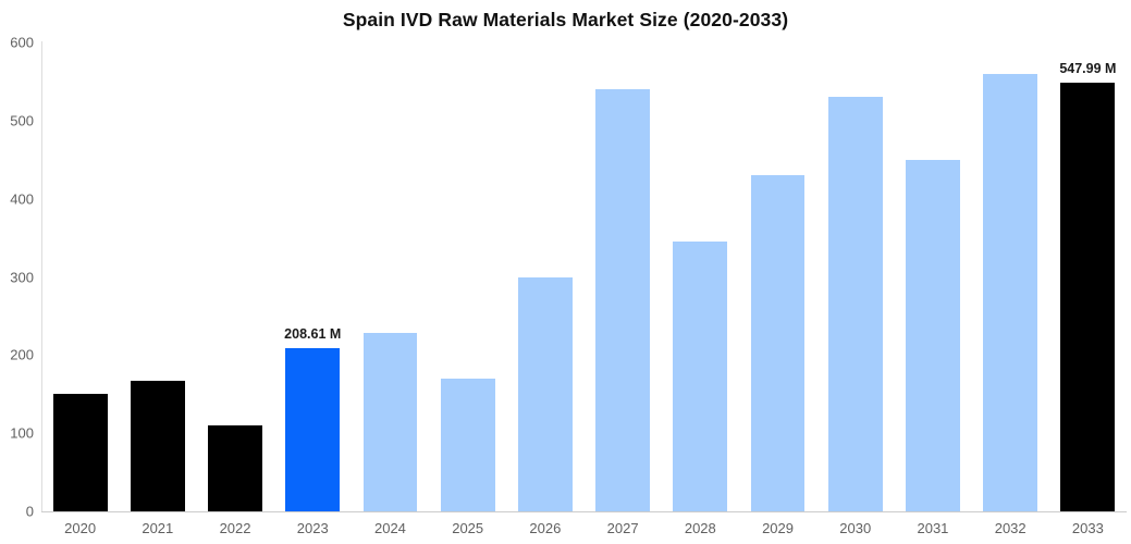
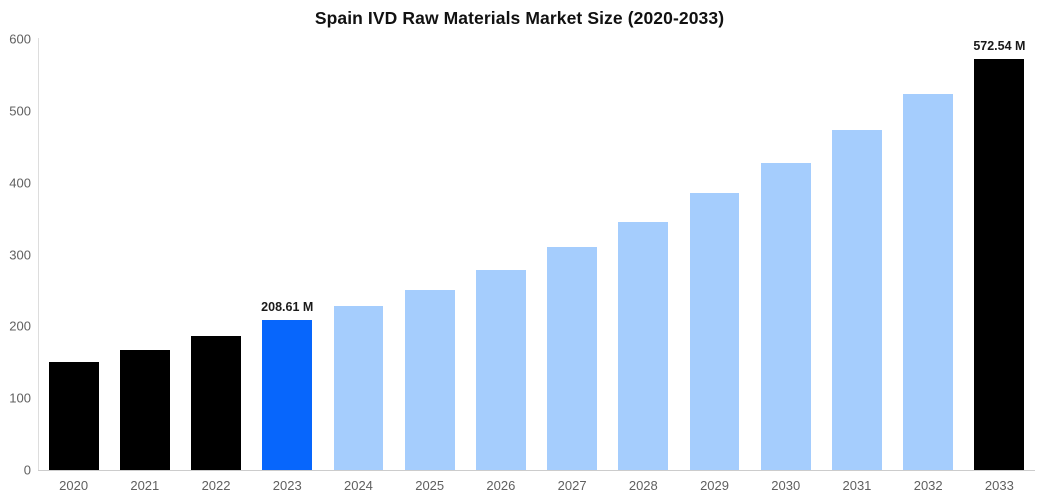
2022: 110 -> 190
2025: 170 -> 250
2026: 300 -> 280
2027: 540 -> 310
2029: 430 -> 380
2030: 530 -> 430
2031: 450 -> 470
2032: 560 -> 520
2033: 547.99 -> 572.54
